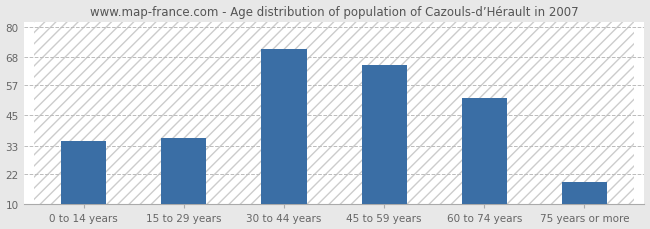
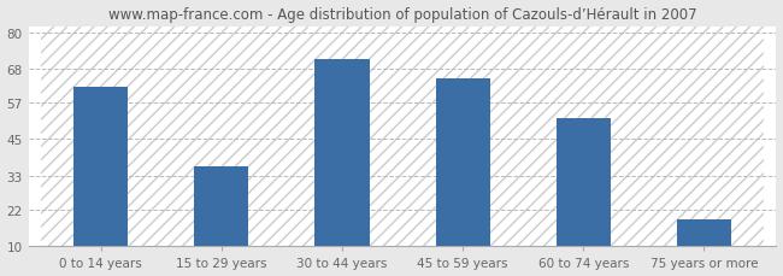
0 to 14 years: 35 -> 62
